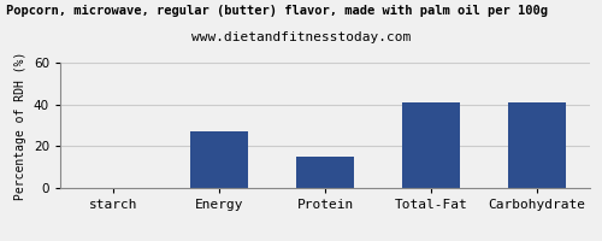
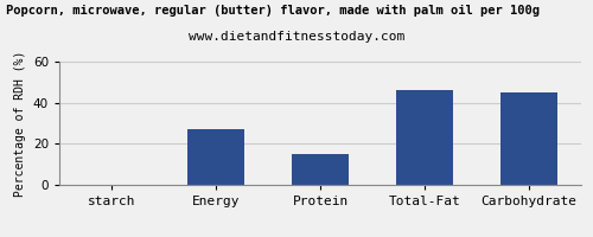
Total-Fat: 41 -> 46
Carbohydrate: 41 -> 45
